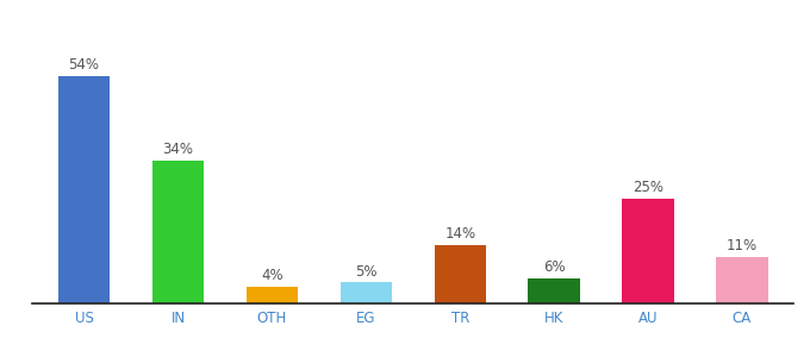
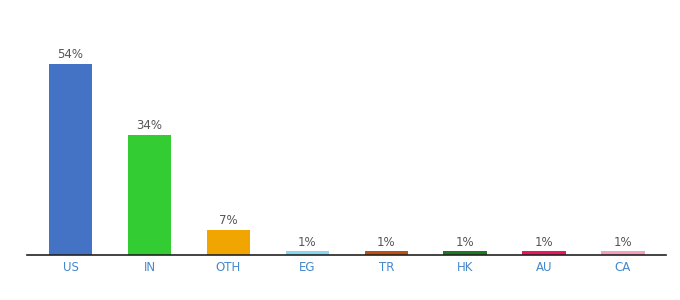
OTH: 4% -> 7%
EG: 5% -> 1%
TR: 14% -> 1%
HK: 6% -> 1%
AU: 25% -> 1%
CA: 11% -> 1%
